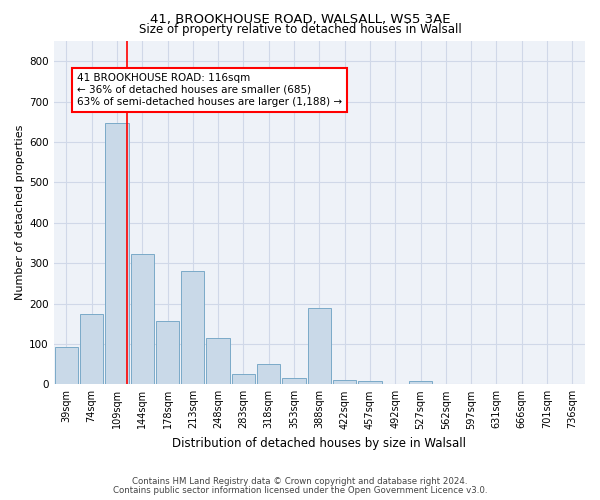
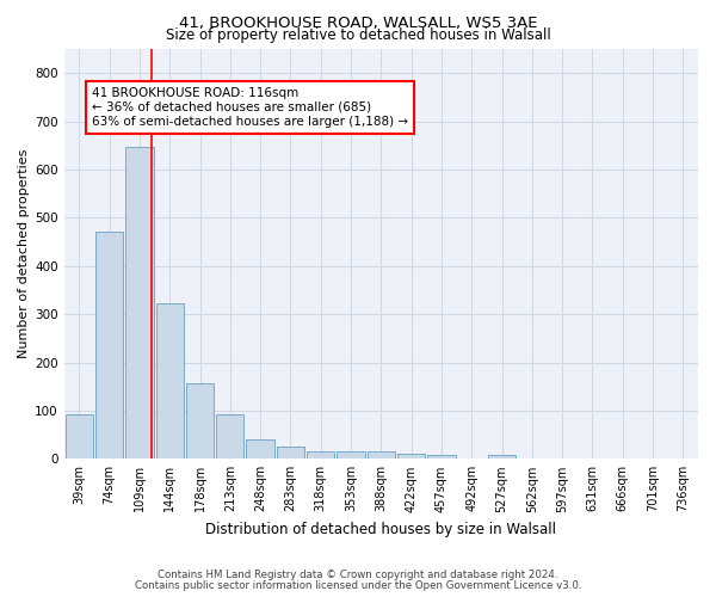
74sqm: 175 -> 470
213sqm: 280 -> 93
248sqm: 115 -> 40
318sqm: 50 -> 15
388sqm: 190 -> 15
